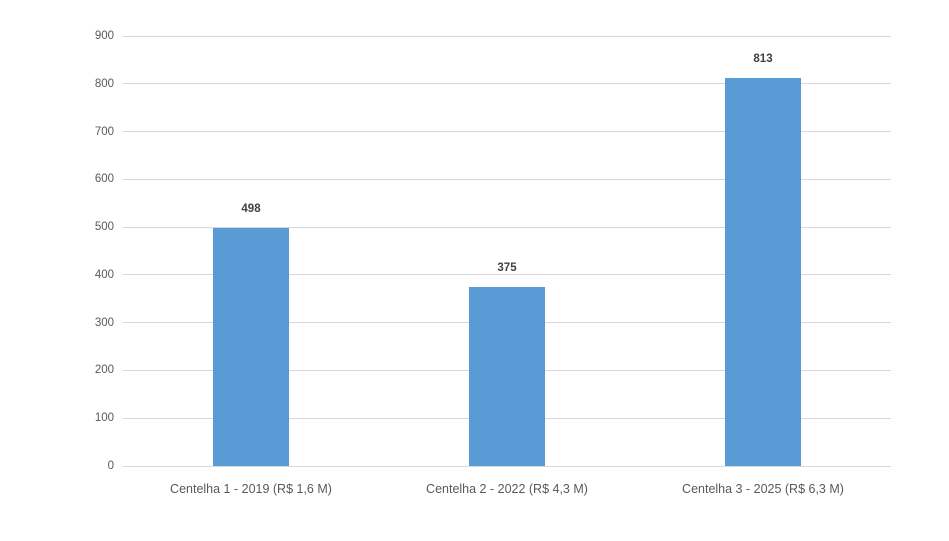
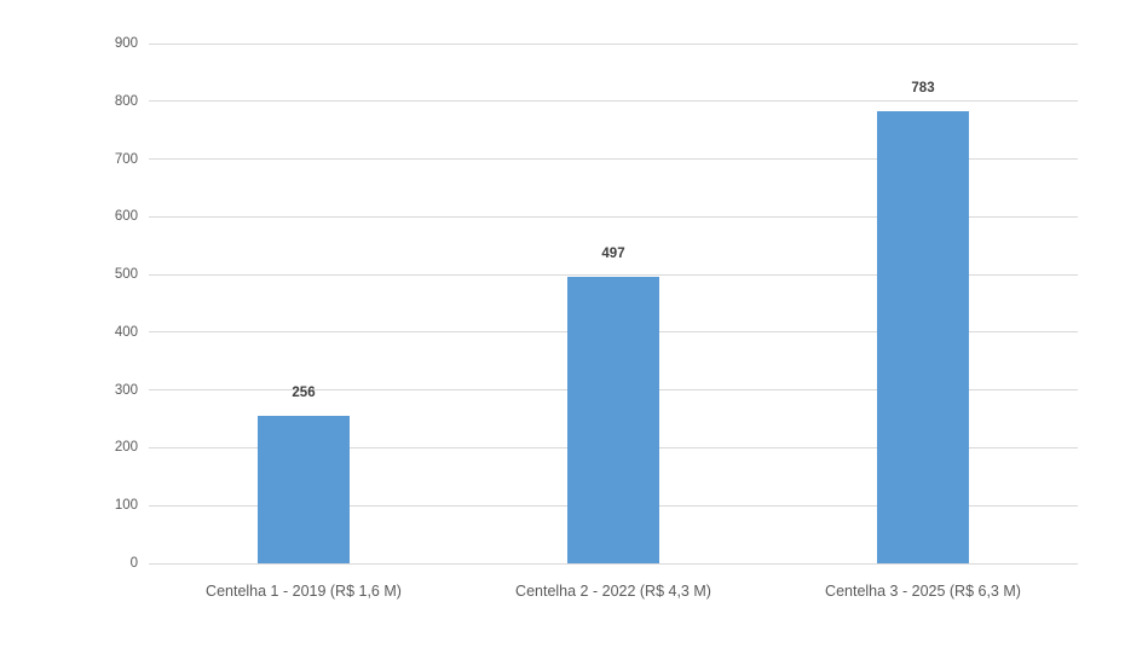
Centelha 1 - 2019 (R$ 1,6 M): 498 -> 256
Centelha 2 - 2022 (R$ 4,3 M): 375 -> 497
Centelha 3 - 2025 (R$ 6,3 M): 813 -> 783
